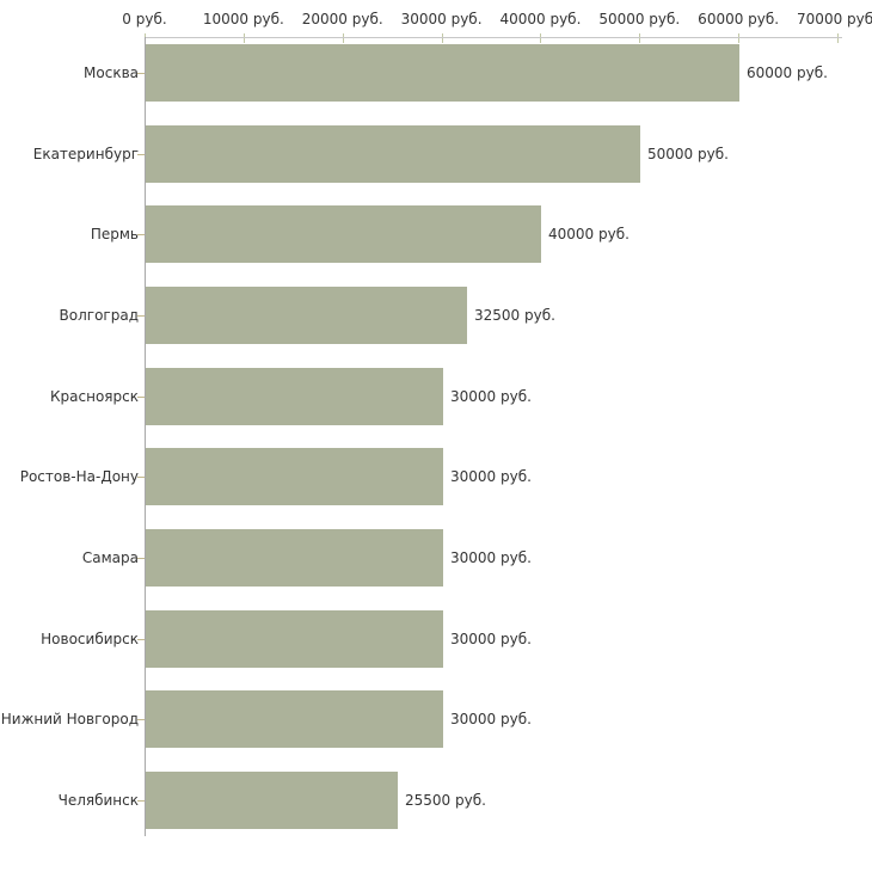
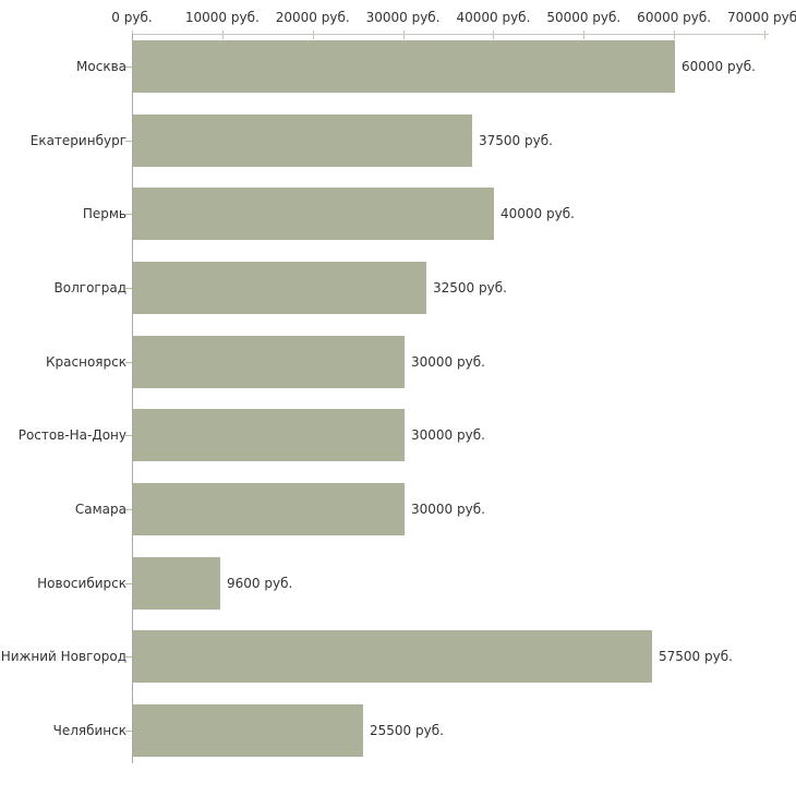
Екатеринбург: 50000 -> 37500
Новосибирск: 30000 -> 9600
Нижний Новгород: 30000 -> 57500
